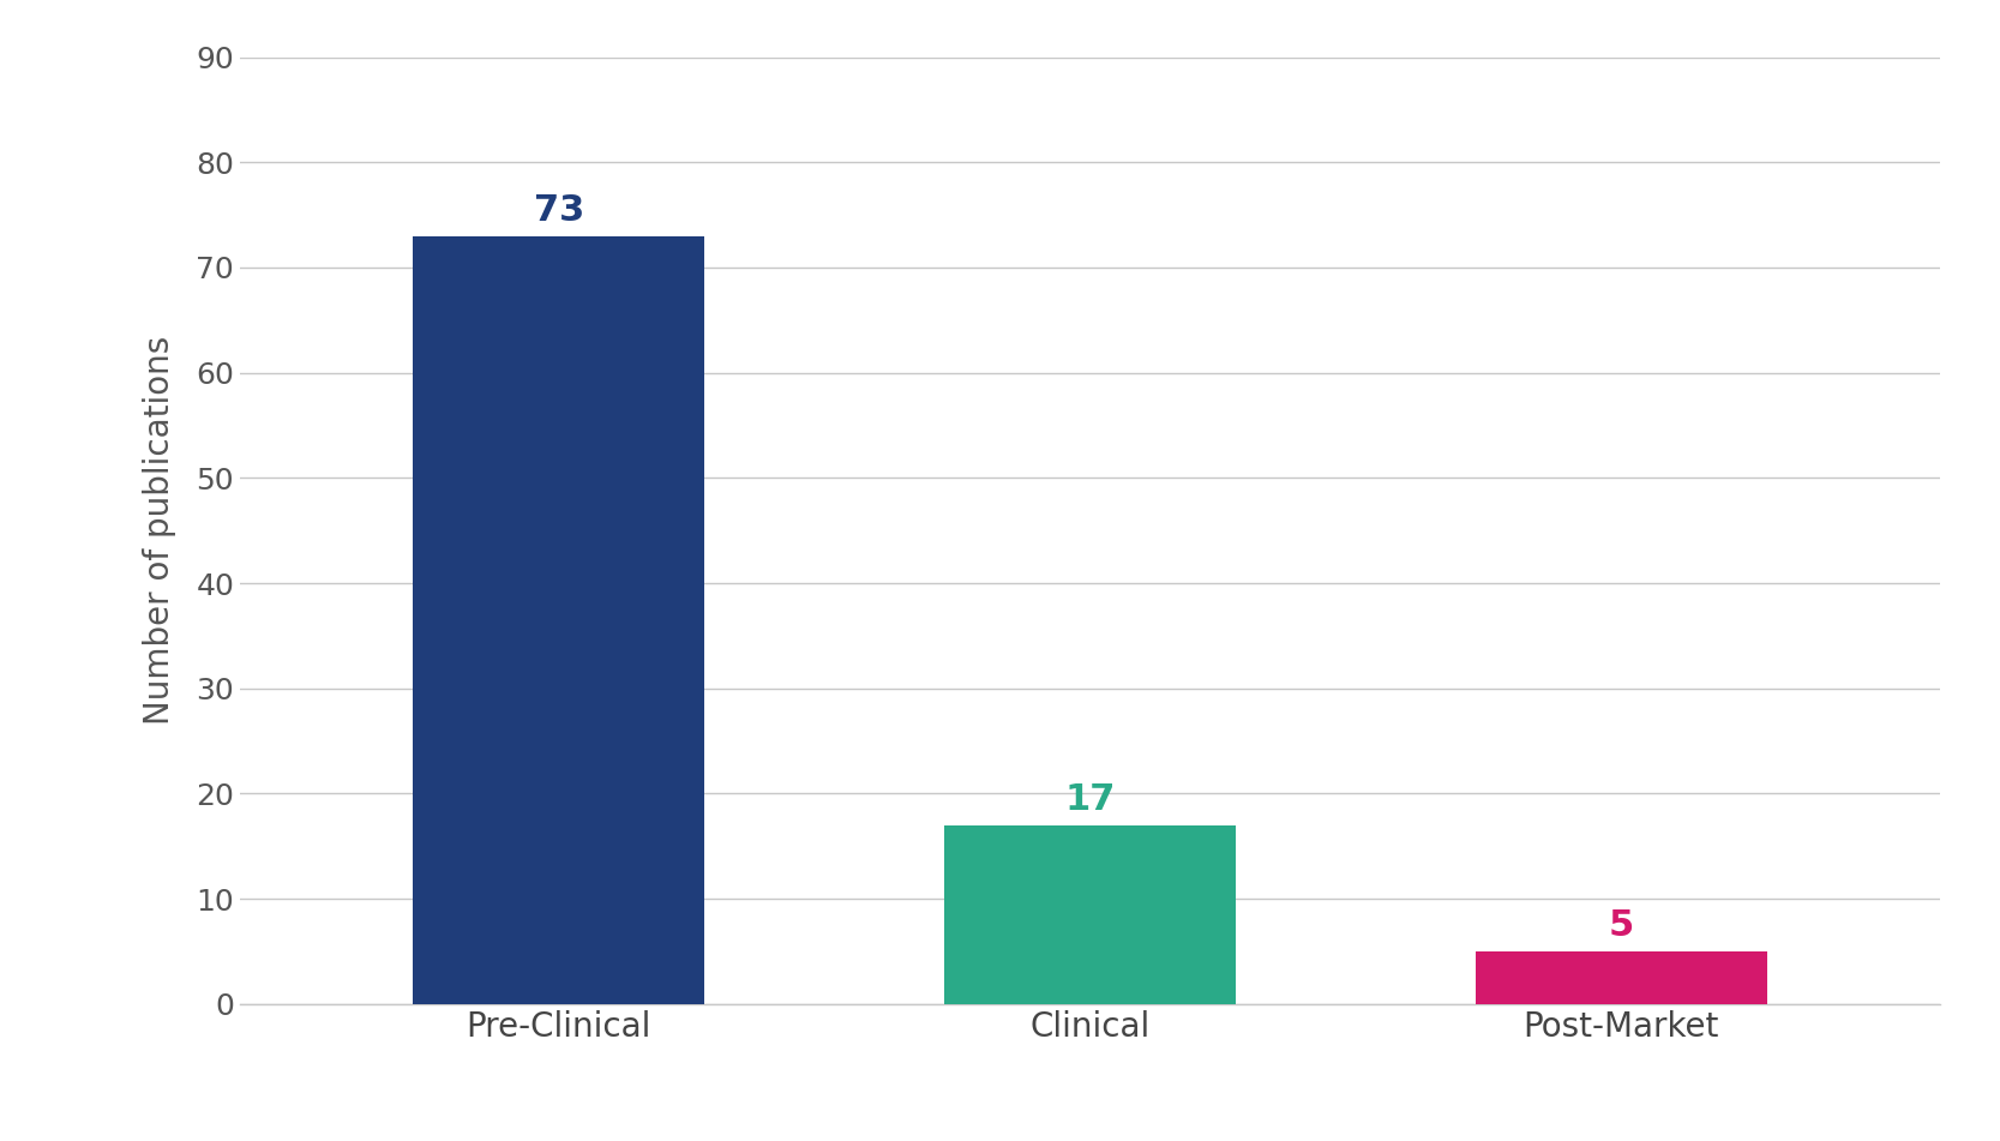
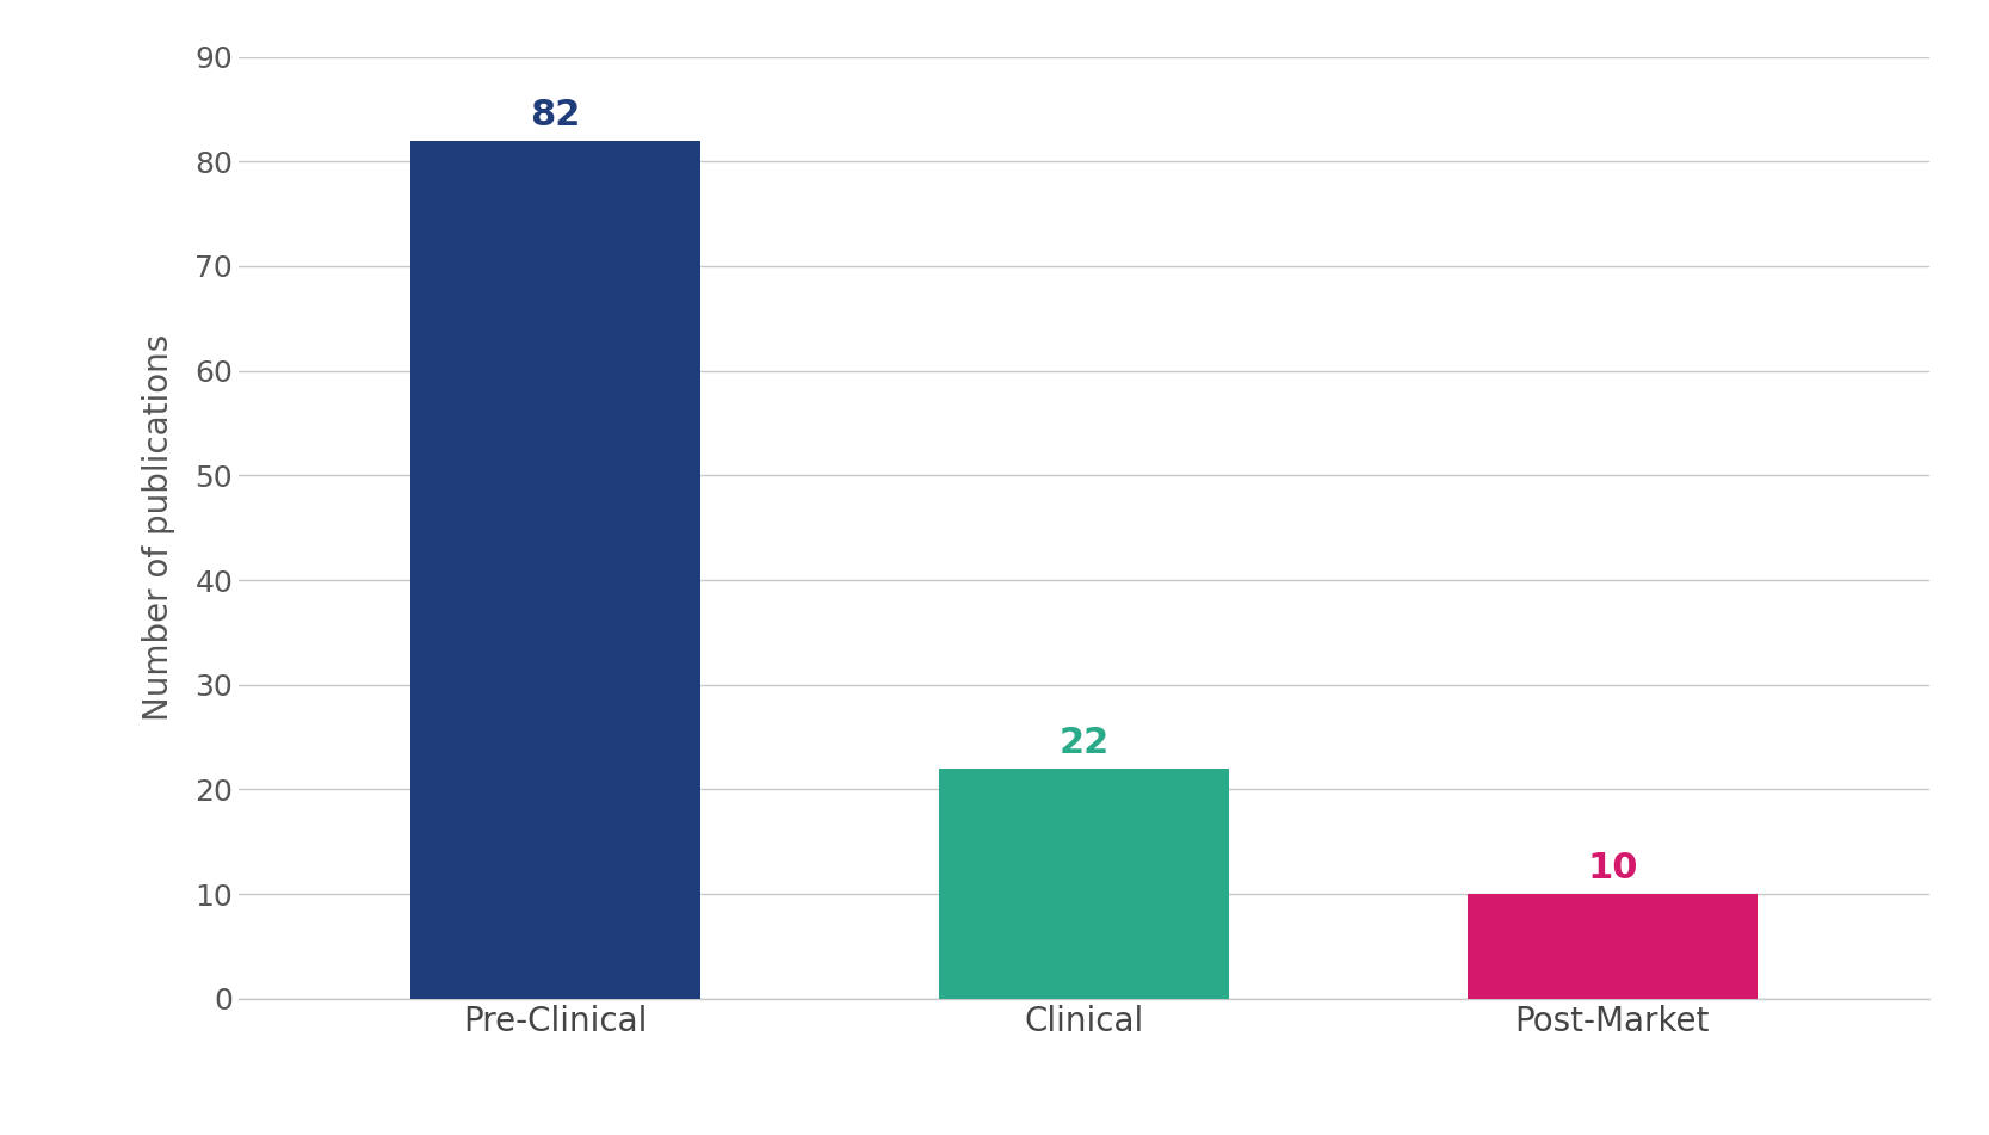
Pre-Clinical: 73 -> 82
Clinical: 17 -> 22
Post-Market: 5 -> 10
